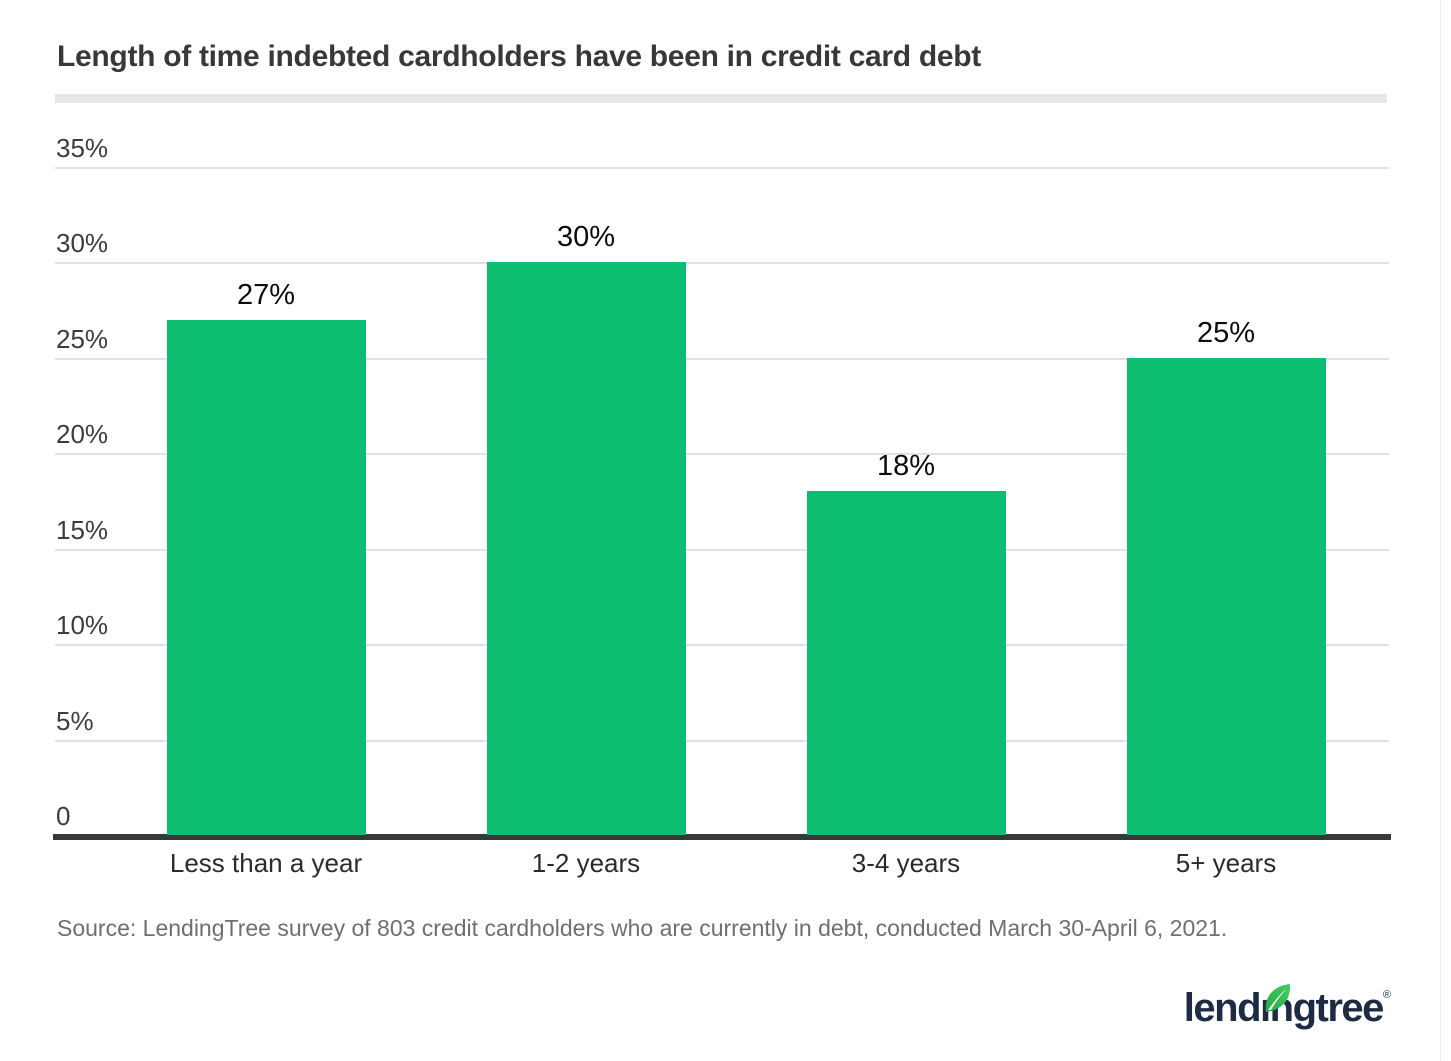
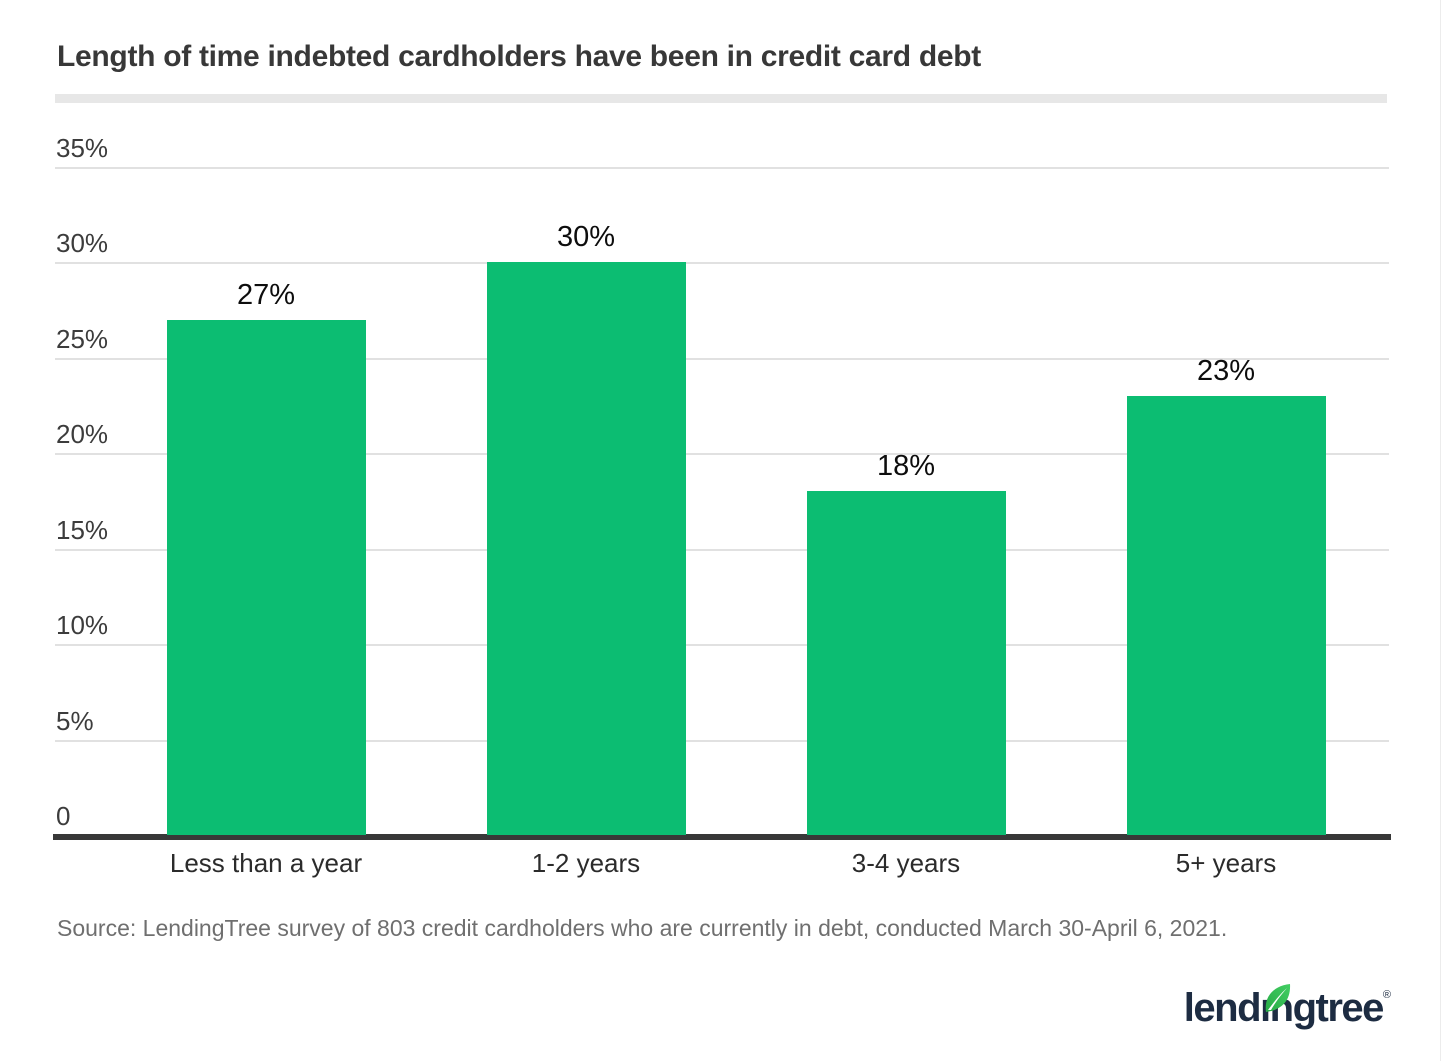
5+ years: 25% -> 23%
